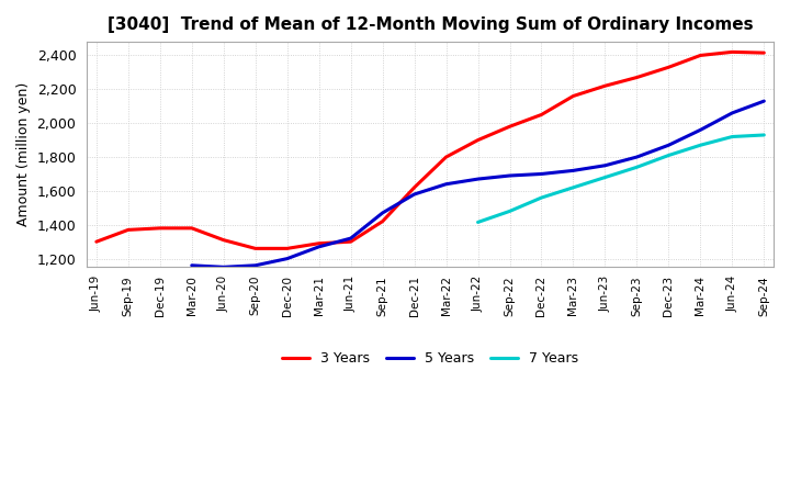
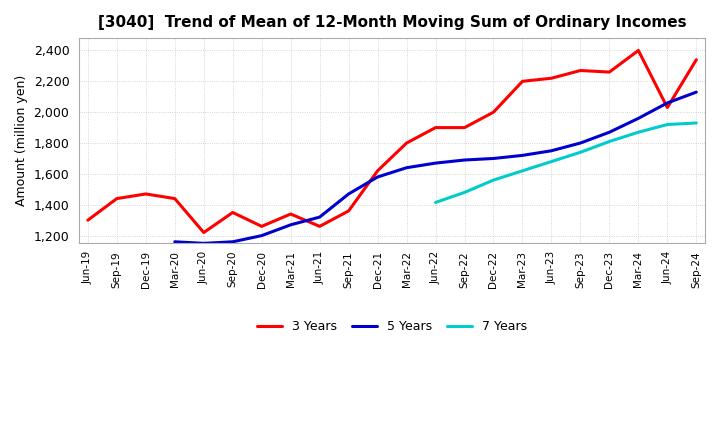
3 Years/Sep-19: 1,370 -> 1,440
3 Years/Dec-19: 1,380 -> 1,470
3 Years/Mar-20: 1,380 -> 1,440
3 Years/Jun-20: 1,310 -> 1,220
3 Years/Sep-20: 1,260 -> 1,350
3 Years/Mar-21: 1,290 -> 1,340
3 Years/Jun-21: 1,300 -> 1,260
3 Years/Sep-21: 1,420 -> 1,360
3 Years/Sep-22: 1,980 -> 1,900
3 Years/Dec-22: 2,050 -> 2,000
3 Years/Mar-23: 2,160 -> 2,200
3 Years/Dec-23: 2,330 -> 2,260
3 Years/Jun-24: 2,420 -> 2,030
3 Years/Sep-24: 2,420 -> 2,340
